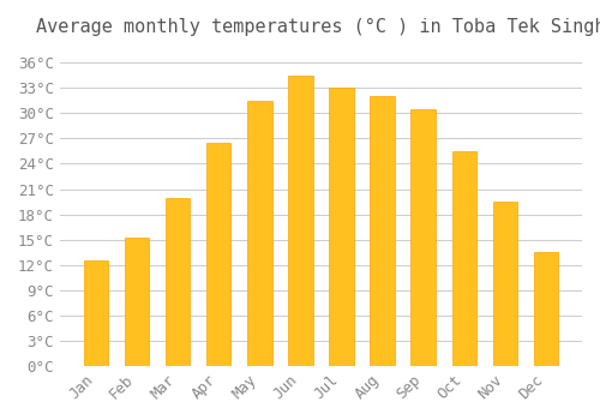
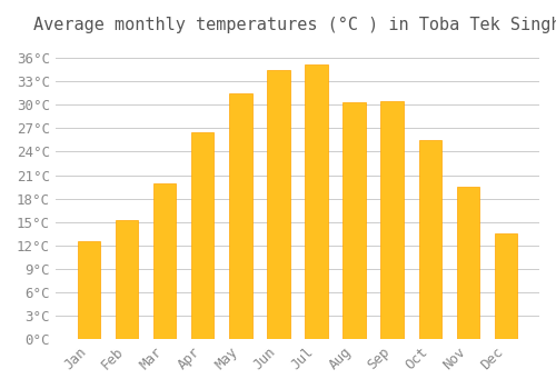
Jul: 33.0°C -> 35.2°C
Aug: 32.0°C -> 30.4°C
